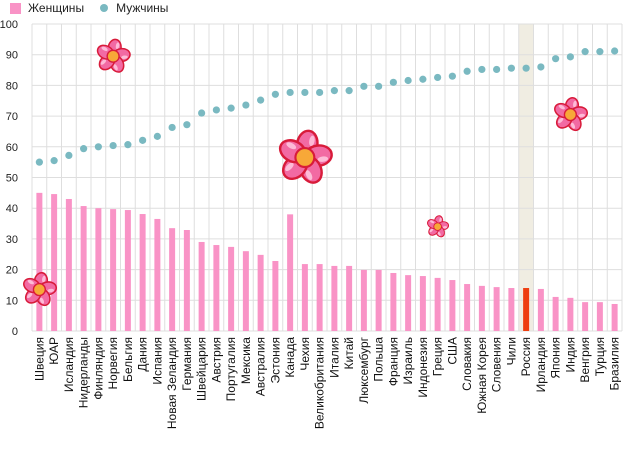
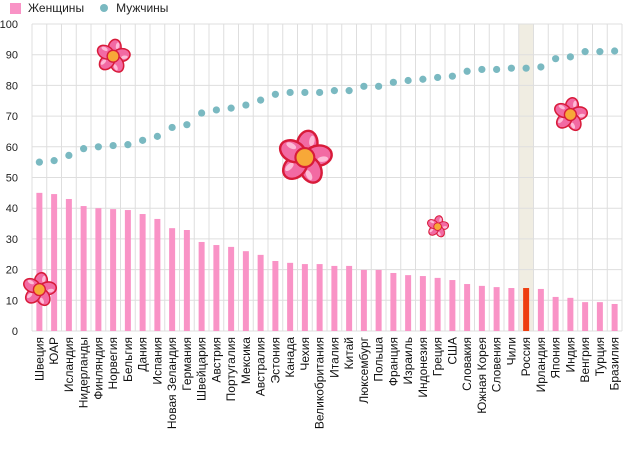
Женщины/Канада: 38 -> 22
